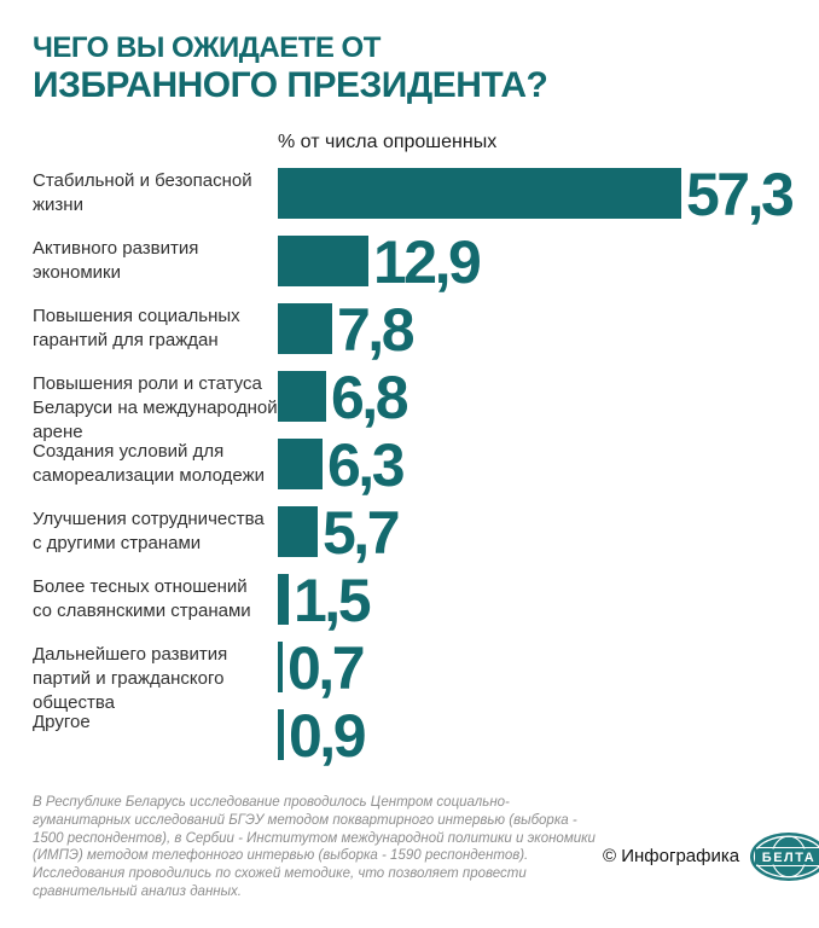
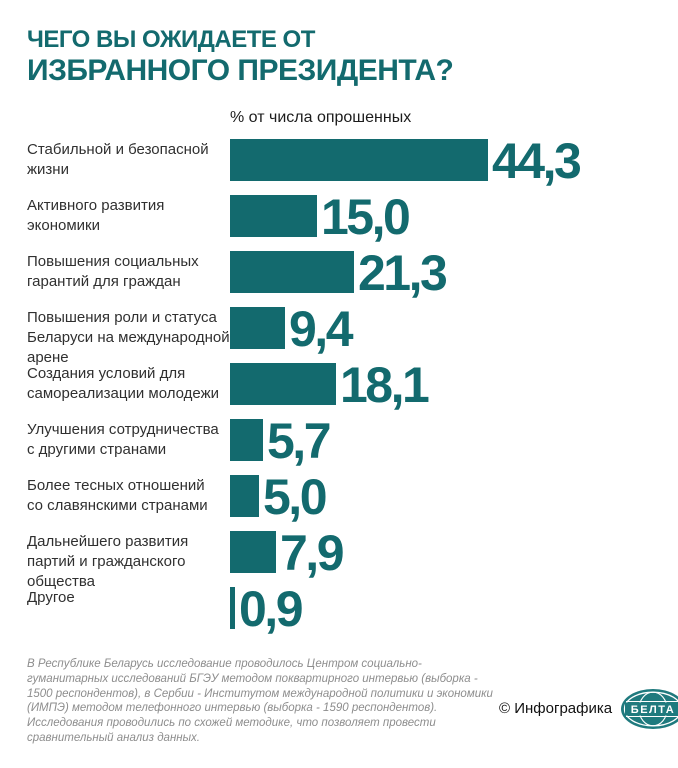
Стабильной и безопасной жизни: 57,3 -> 44,3
Активного развития экономики: 12,9 -> 15,0
Повышения социальных гарантий для граждан: 7,8 -> 21,3
Повышения роли и статуса Беларуси на международной арене: 6,8 -> 9,4
Создания условий для самореализации молодежи: 6,3 -> 18,1
Более тесных отношений со славянскими странами: 1,5 -> 5,0
Дальнейшего развития партий и гражданского общества: 0,7 -> 7,9
